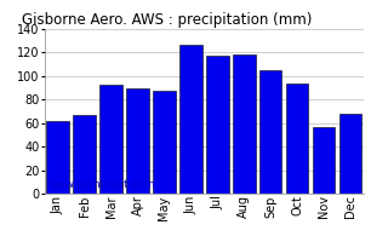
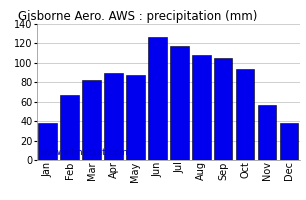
Jan: 62 -> 38
Mar: 93 -> 82
Aug: 118 -> 108
Dec: 68 -> 38
